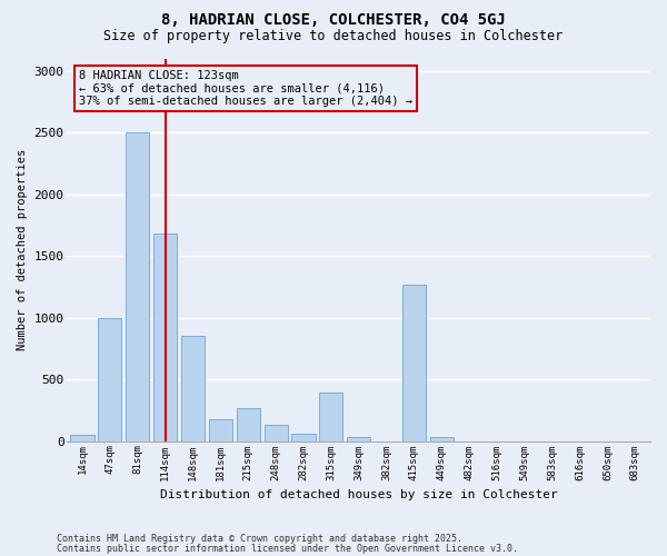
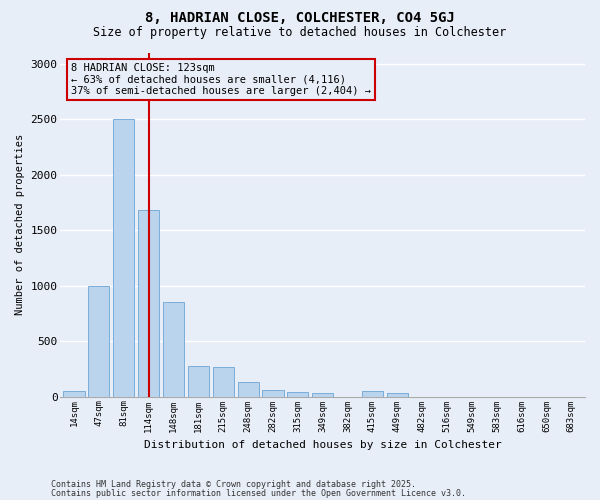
181sqm: 180 -> 280
315sqm: 390 -> 40
415sqm: 1270 -> 50
